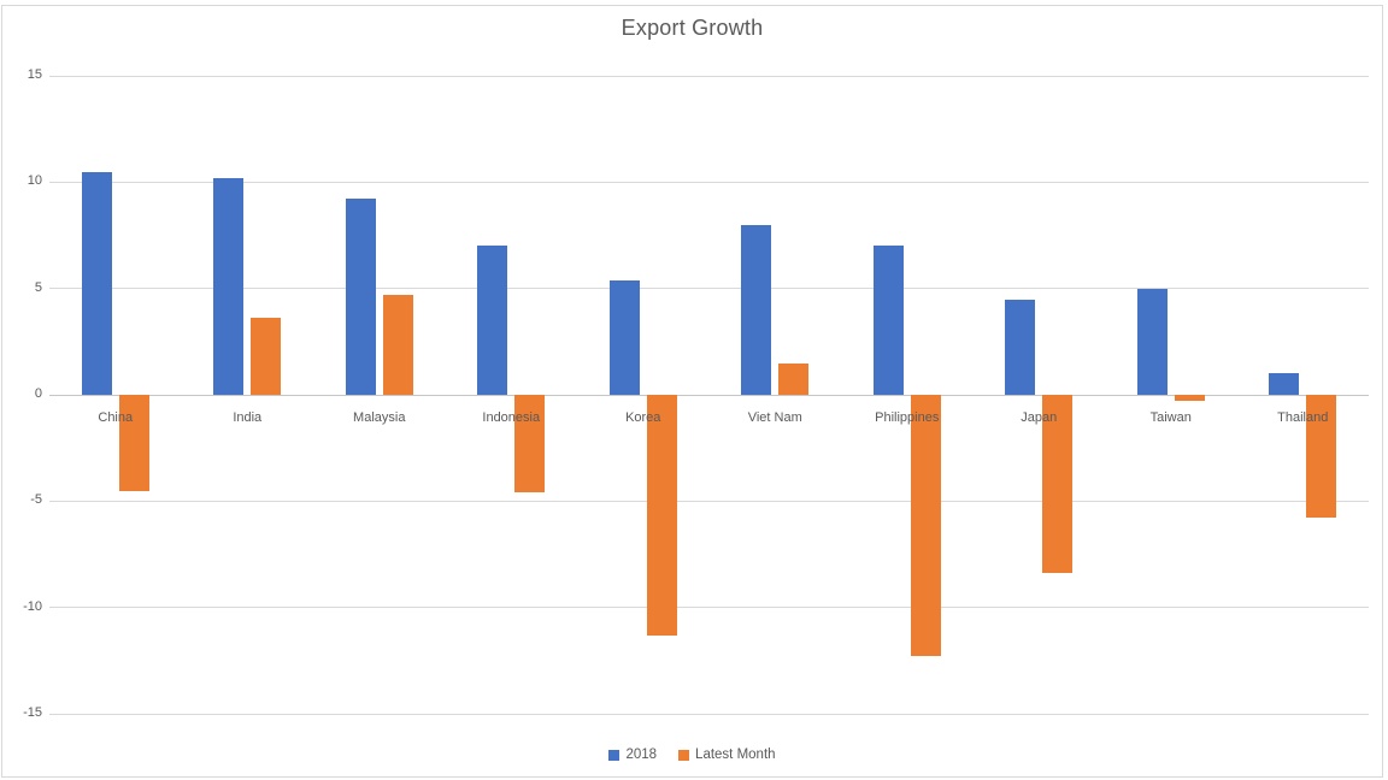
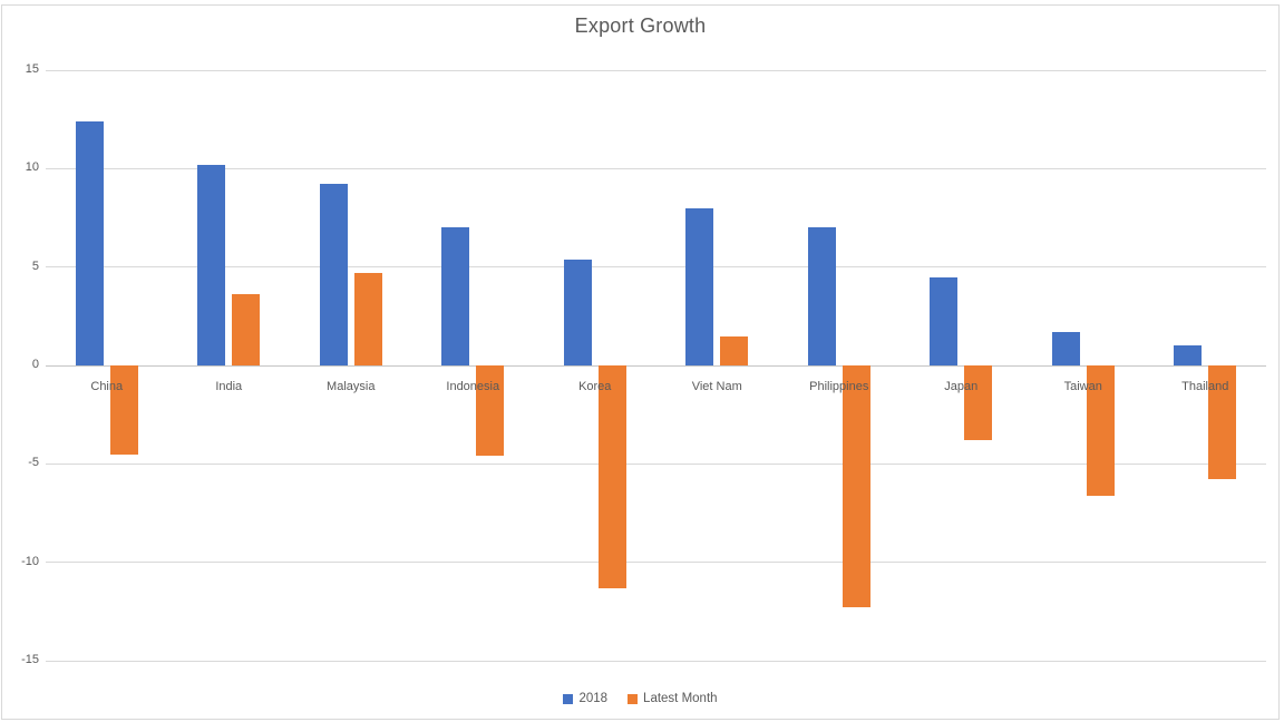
2018/China: 10.5 -> 12.4
Latest Month/Japan: -8.4 -> -3.8
2018/Taiwan: 5.0 -> 1.7
Latest Month/Taiwan: -0.3 -> -6.6
